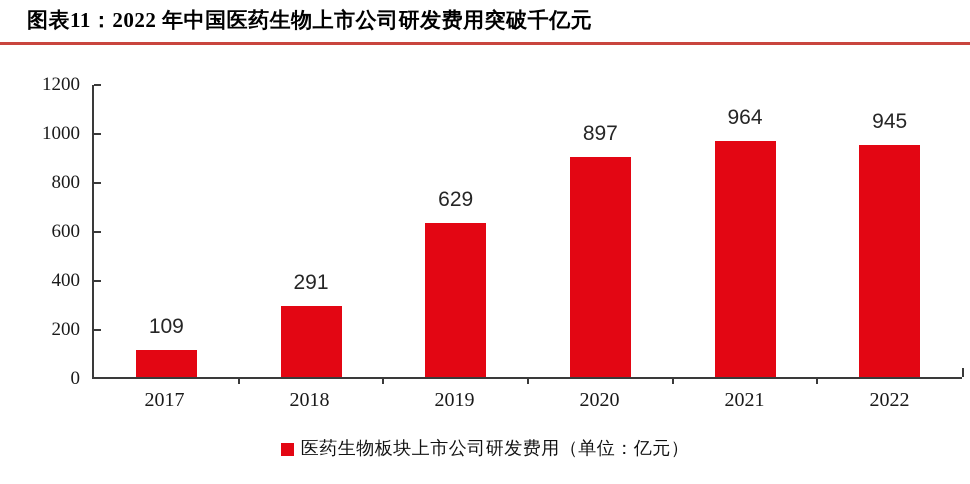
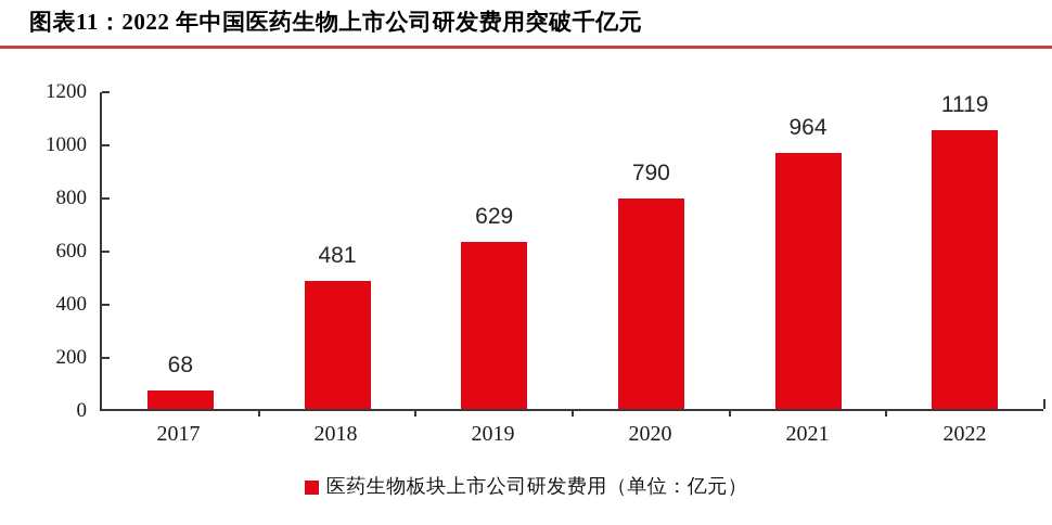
2017: 109 -> 68
2018: 291 -> 481
2020: 897 -> 790
2022: 945 -> 1119
